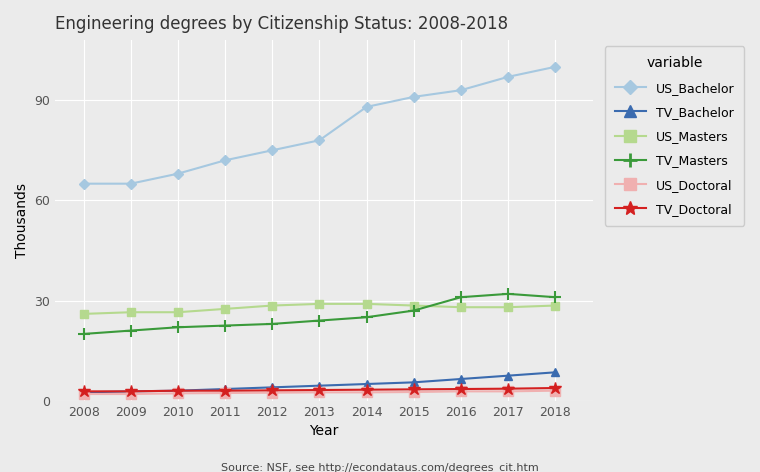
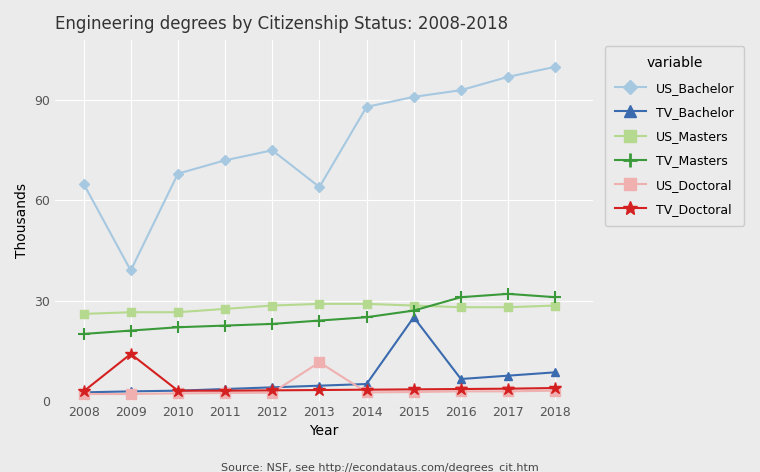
US_Bachelor/2009: 65 -> 39
TV_Doctoral/2009: 2.8 -> 14.0
US_Bachelor/2013: 78 -> 64
US_Doctoral/2013: 2.5 -> 11.5
TV_Bachelor/2015: 5.5 -> 25.0
